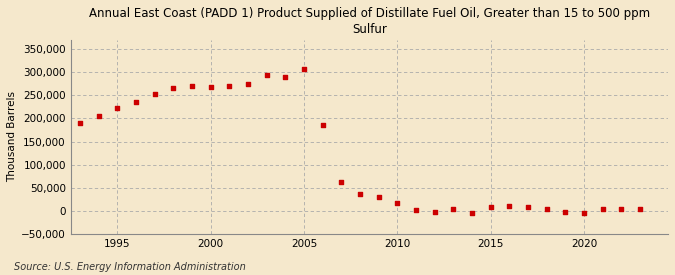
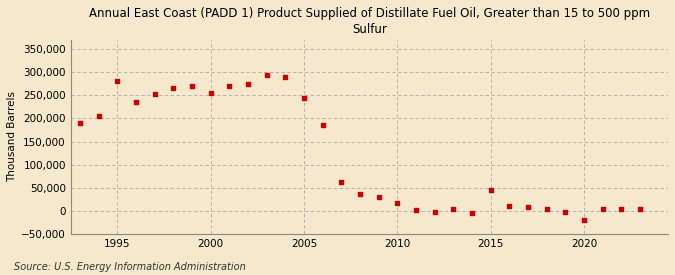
1995: 222,000 -> 280,000
2000: 268,000 -> 255,000
2005: 308,000 -> 245,000
2015: 8,000 -> 45,000
2020: -5,000 -> -20,000
